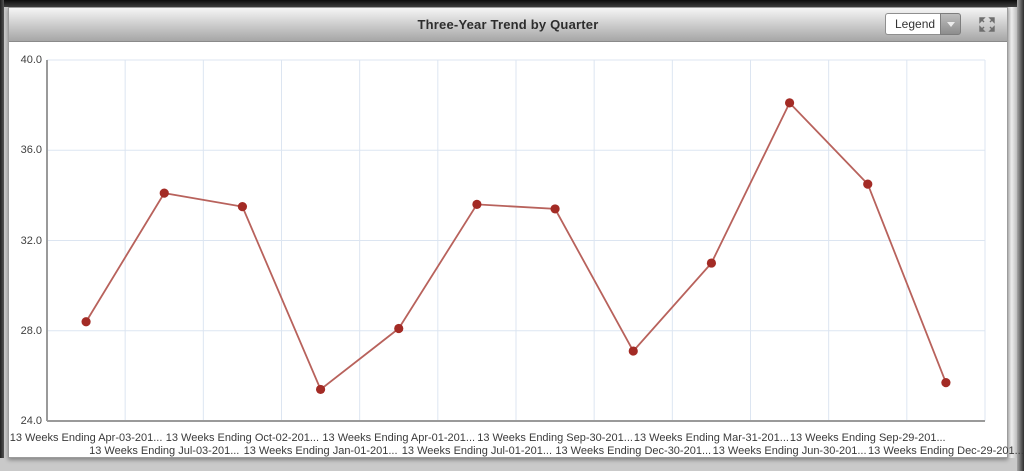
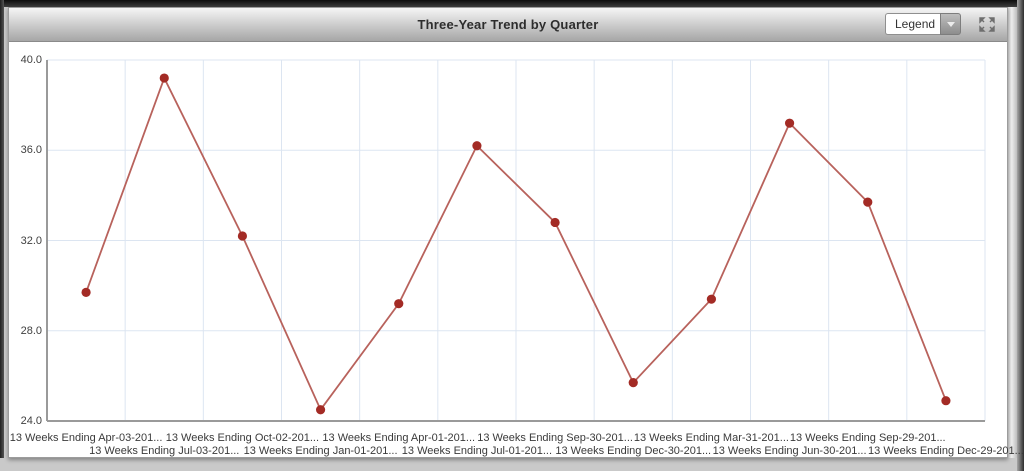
13 Weeks Ending Apr-03-201...: 28.4 -> 29.7
13 Weeks Ending Jul-03-201...: 34.1 -> 39.2
13 Weeks Ending Oct-02-201...: 33.5 -> 32.2
13 Weeks Ending Jan-01-201...: 25.4 -> 24.5
13 Weeks Ending Apr-01-201...: 28.1 -> 29.2
13 Weeks Ending Jul-01-201...: 33.6 -> 36.2
13 Weeks Ending Sep-30-201...: 33.4 -> 32.8
13 Weeks Ending Dec-30-201...: 27.1 -> 25.7
13 Weeks Ending Mar-31-201...: 31.0 -> 29.4
13 Weeks Ending Jun-30-201...: 38.1 -> 37.2
13 Weeks Ending Sep-29-201...: 34.5 -> 33.7
13 Weeks Ending Dec-29-201...: 25.7 -> 24.9
